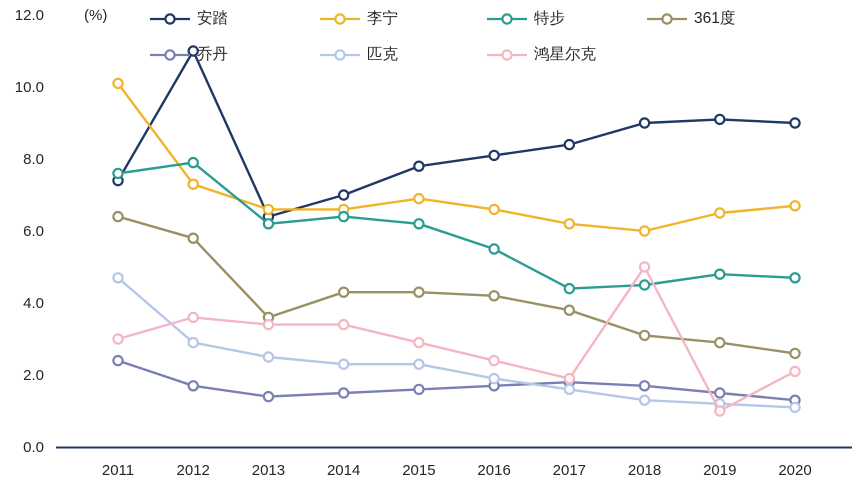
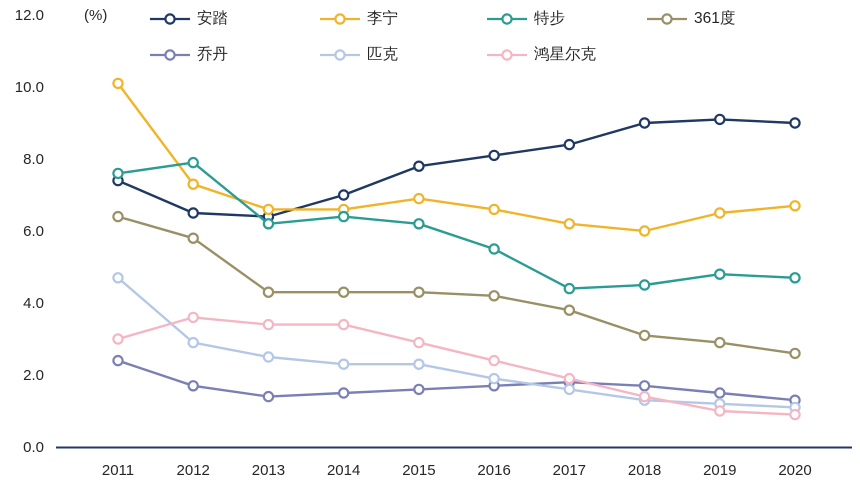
安踏/2012: 11.0 -> 6.5
361度/2013: 3.6 -> 4.3
鸿星尔克/2018: 5.0 -> 1.4
鸿星尔克/2020: 2.1 -> 0.9
